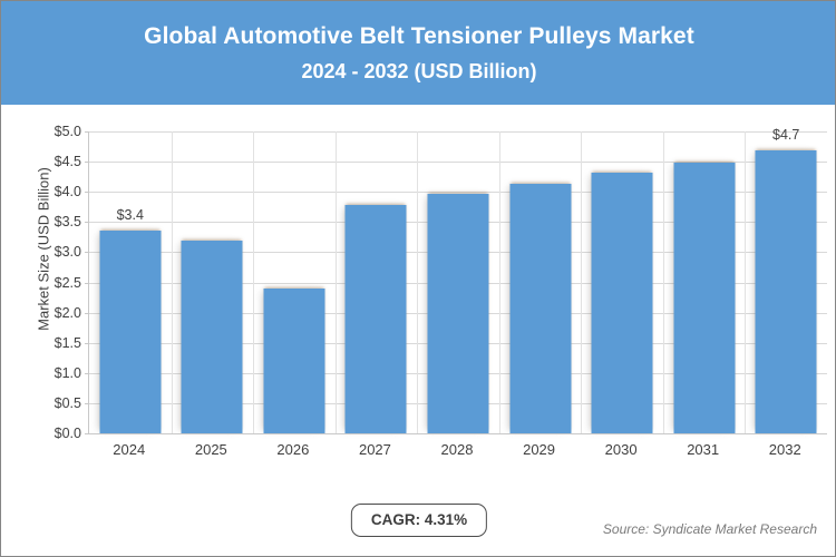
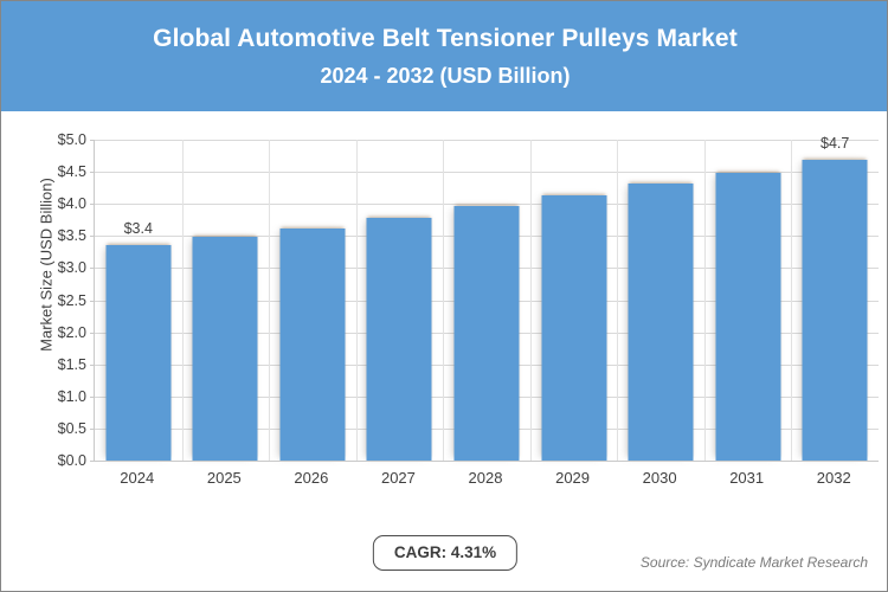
2025: $3.2 -> $3.5
2026: $2.4 -> $3.6
